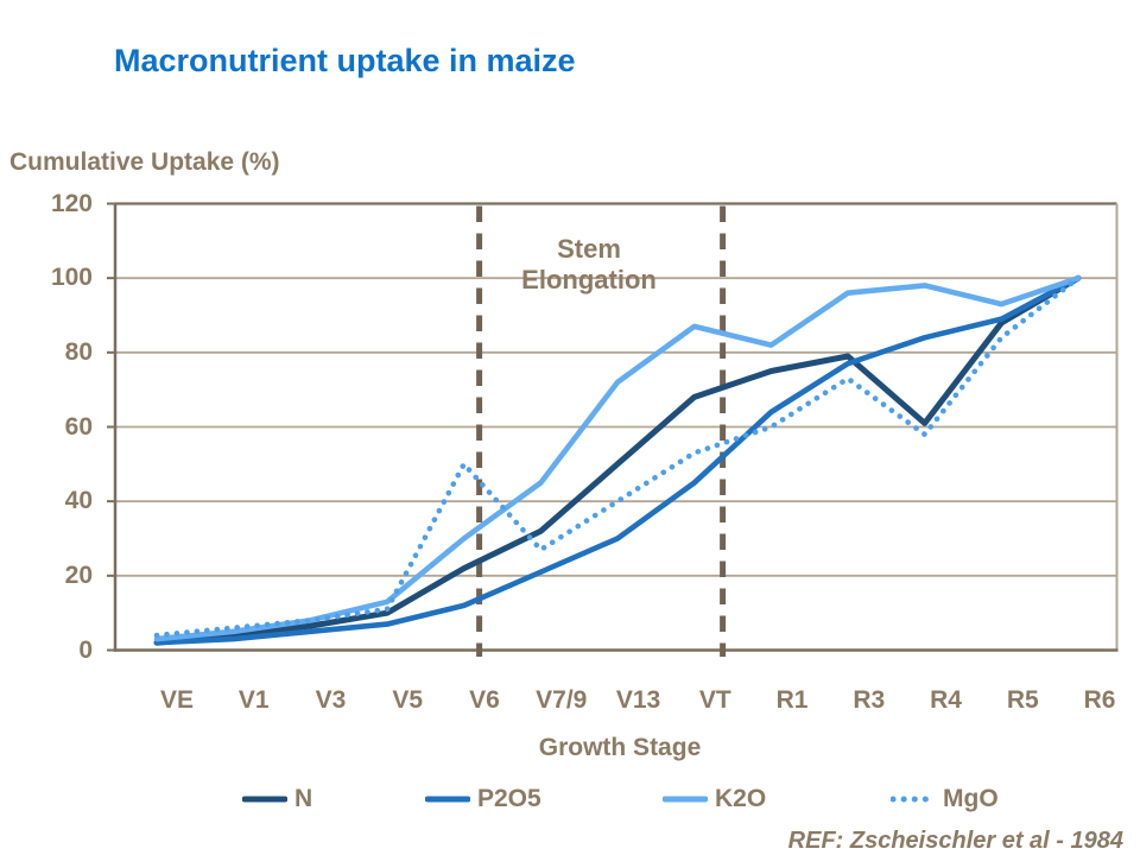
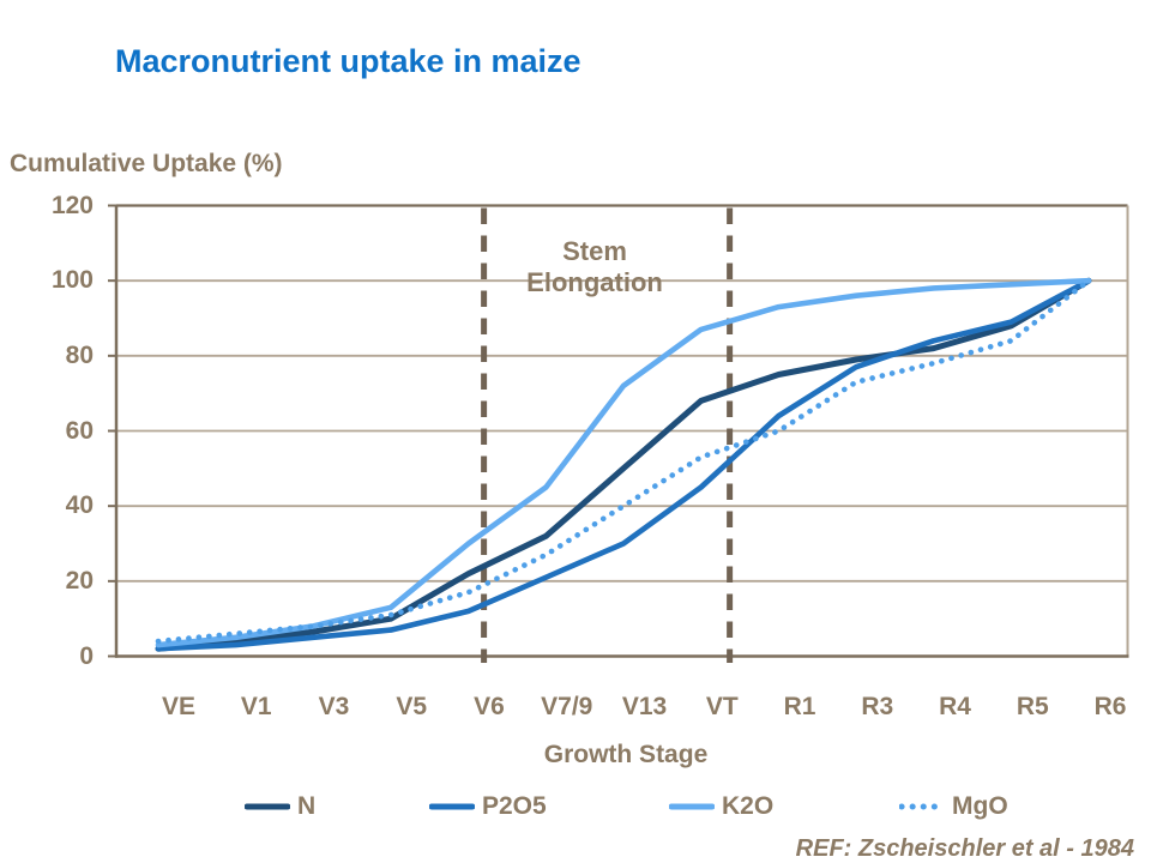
MgO/V6: 50 -> 17
K2O/R1: 82 -> 93
N/R4: 61 -> 82
MgO/R4: 58 -> 78
K2O/R5: 93 -> 99
